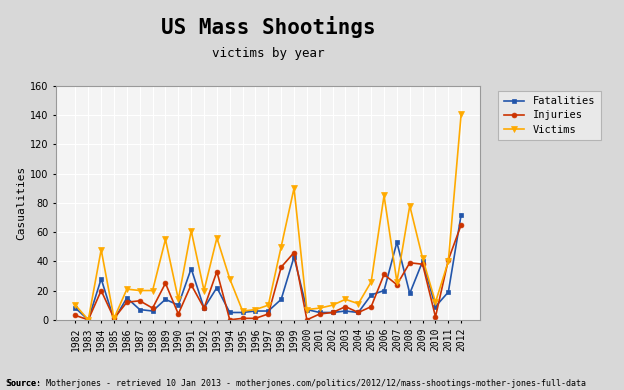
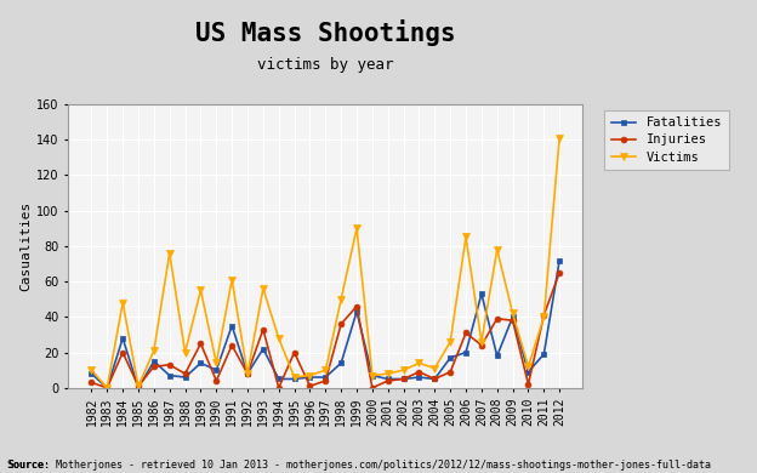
Victims/1987: 20 -> 76
Victims/1992: 20 -> 8
Injuries/1995: 1 -> 20
